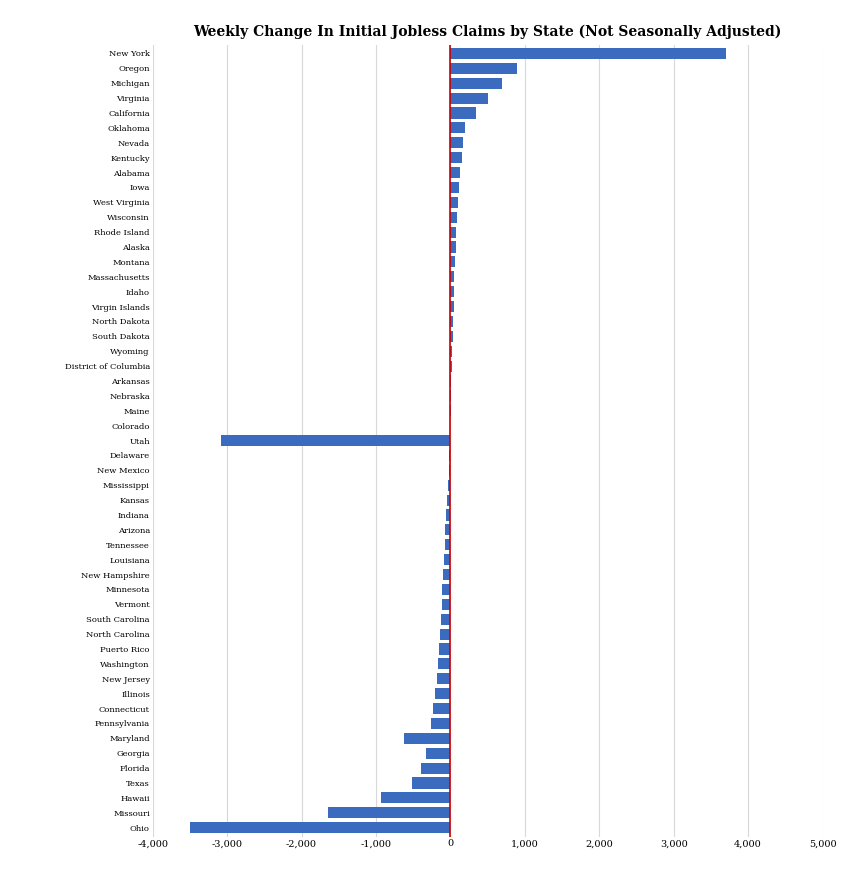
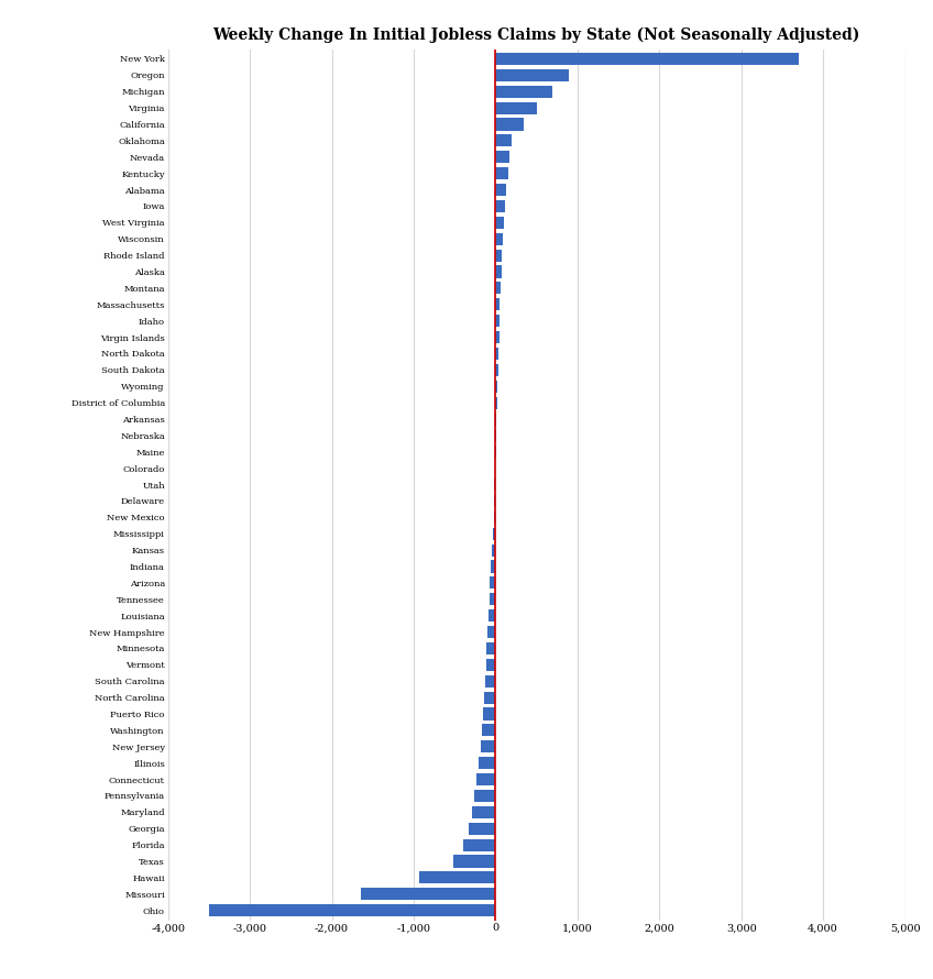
Utah: -3,080 -> -10
Maryland: -620 -> -290
